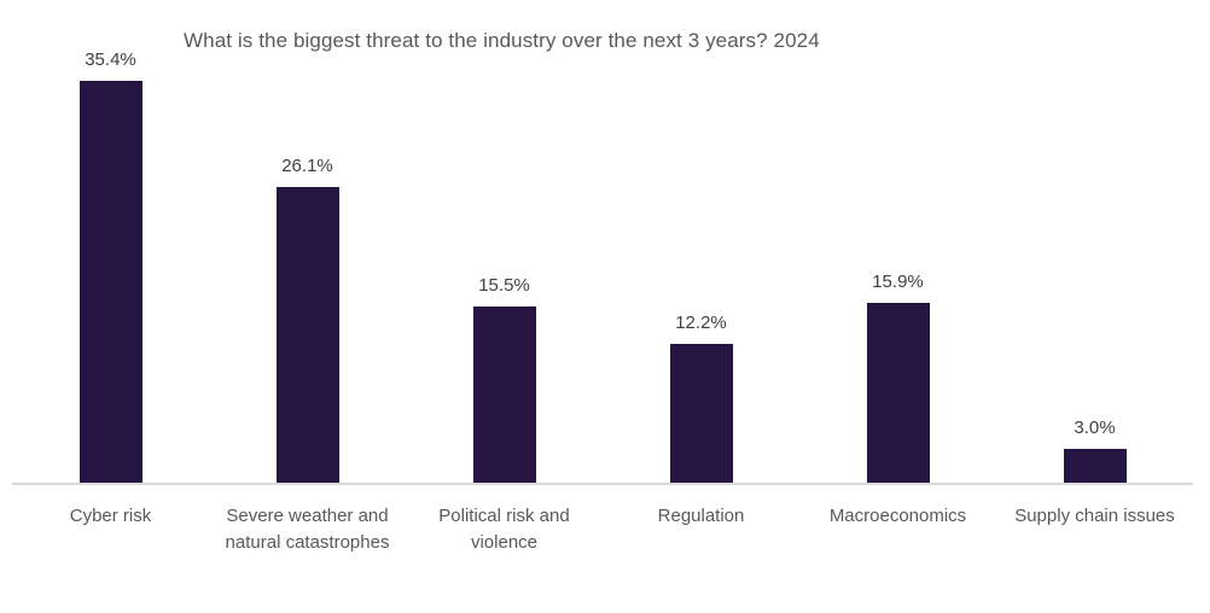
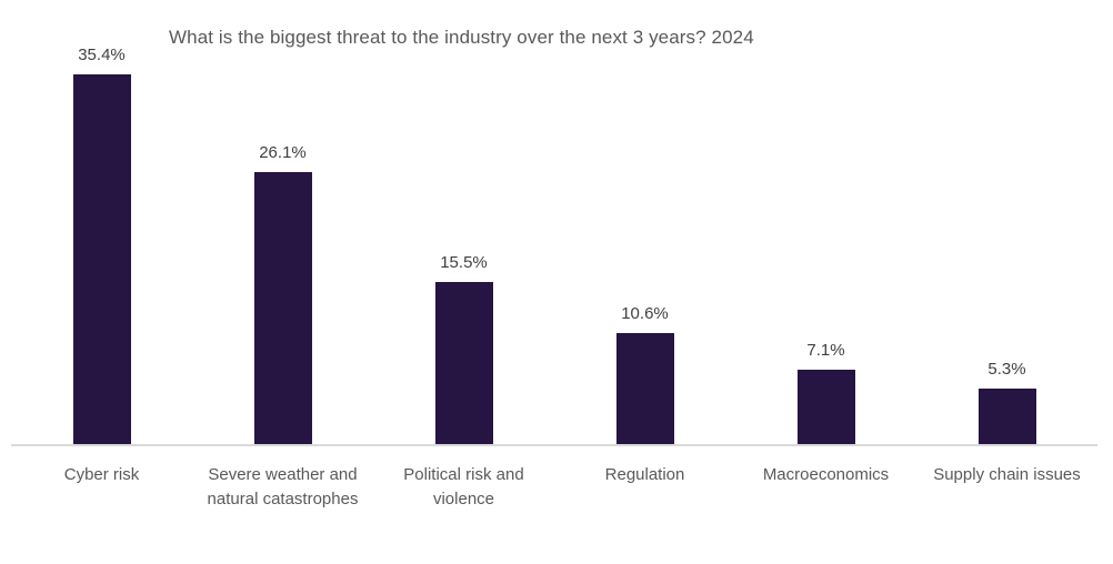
Regulation: 12.2% -> 10.6%
Macroeconomics: 15.9% -> 7.1%
Supply chain issues: 3.0% -> 5.3%
